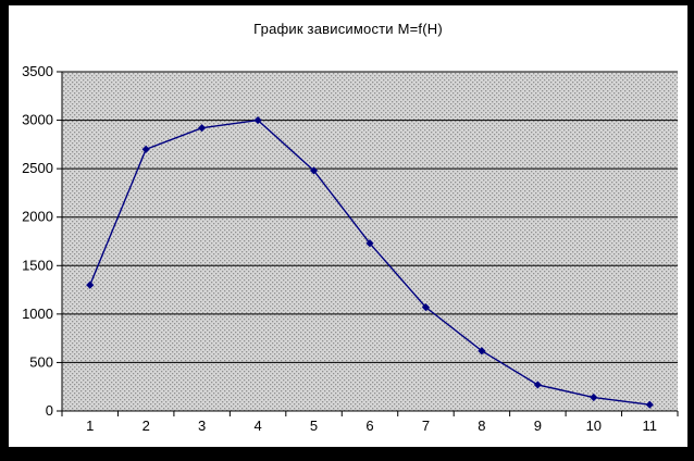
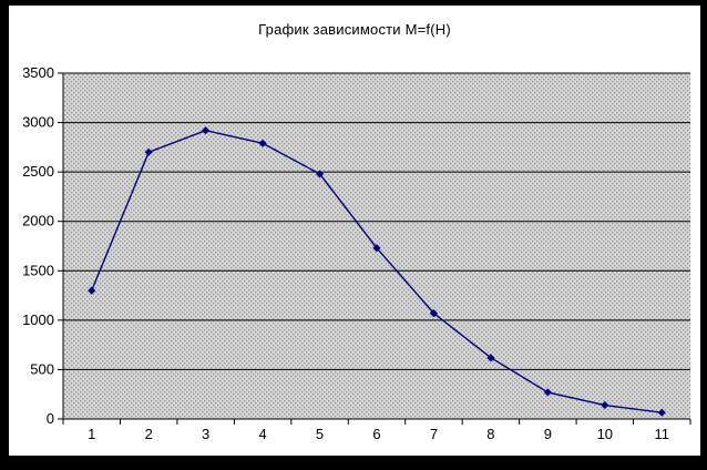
4: 3000 -> 2800
